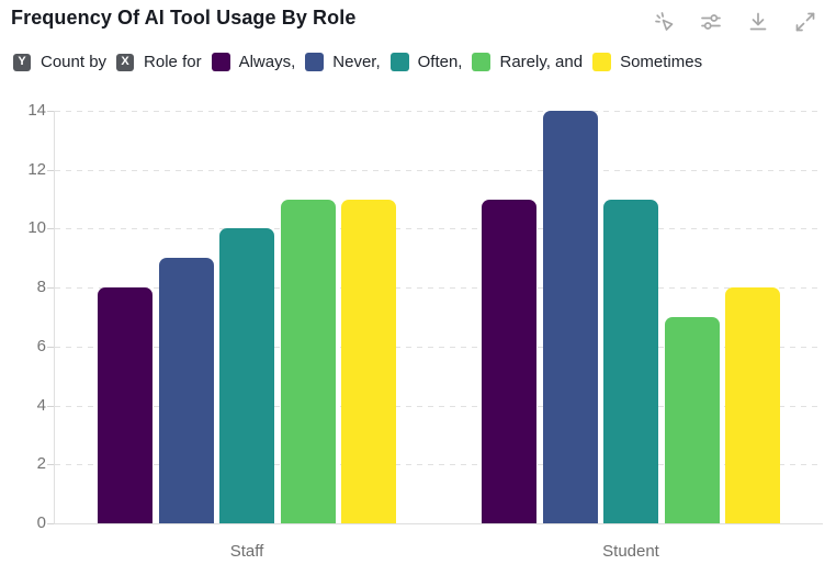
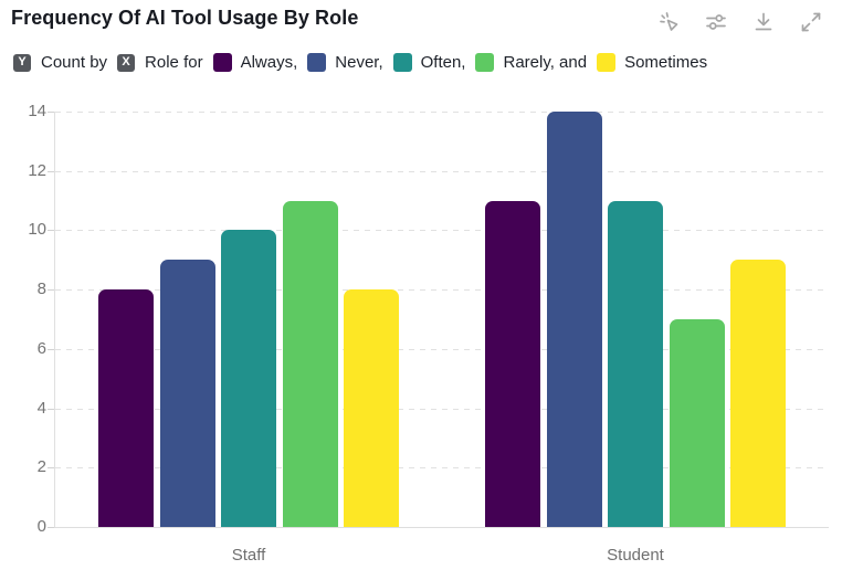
Sometimes/Staff: 11 -> 8
Sometimes/Student: 8 -> 9
